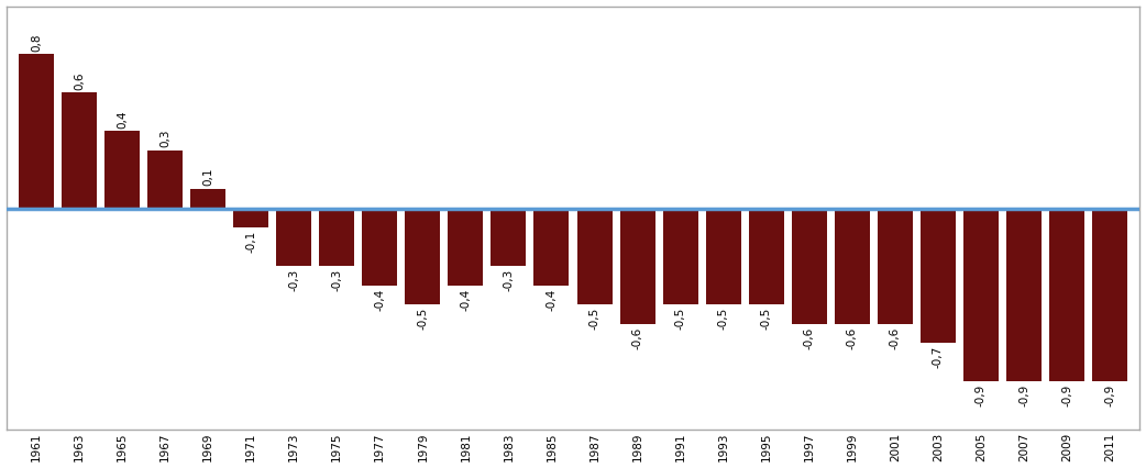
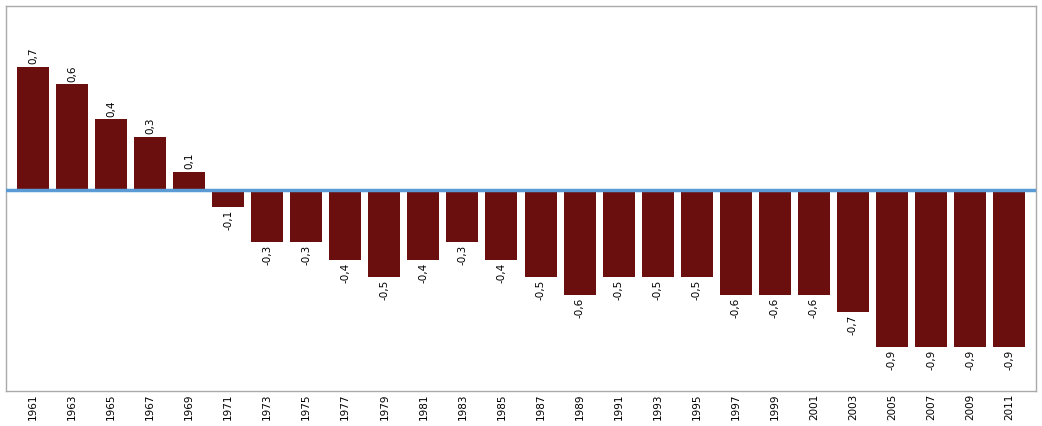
1961: 0,8 -> 0,7
